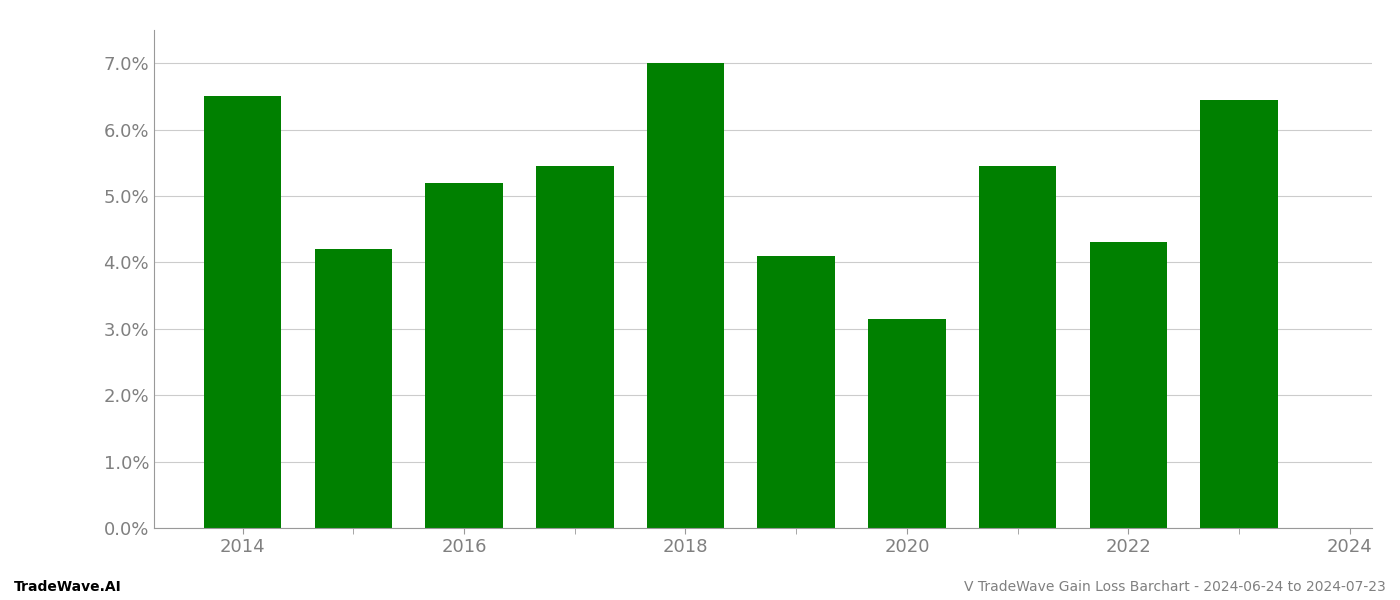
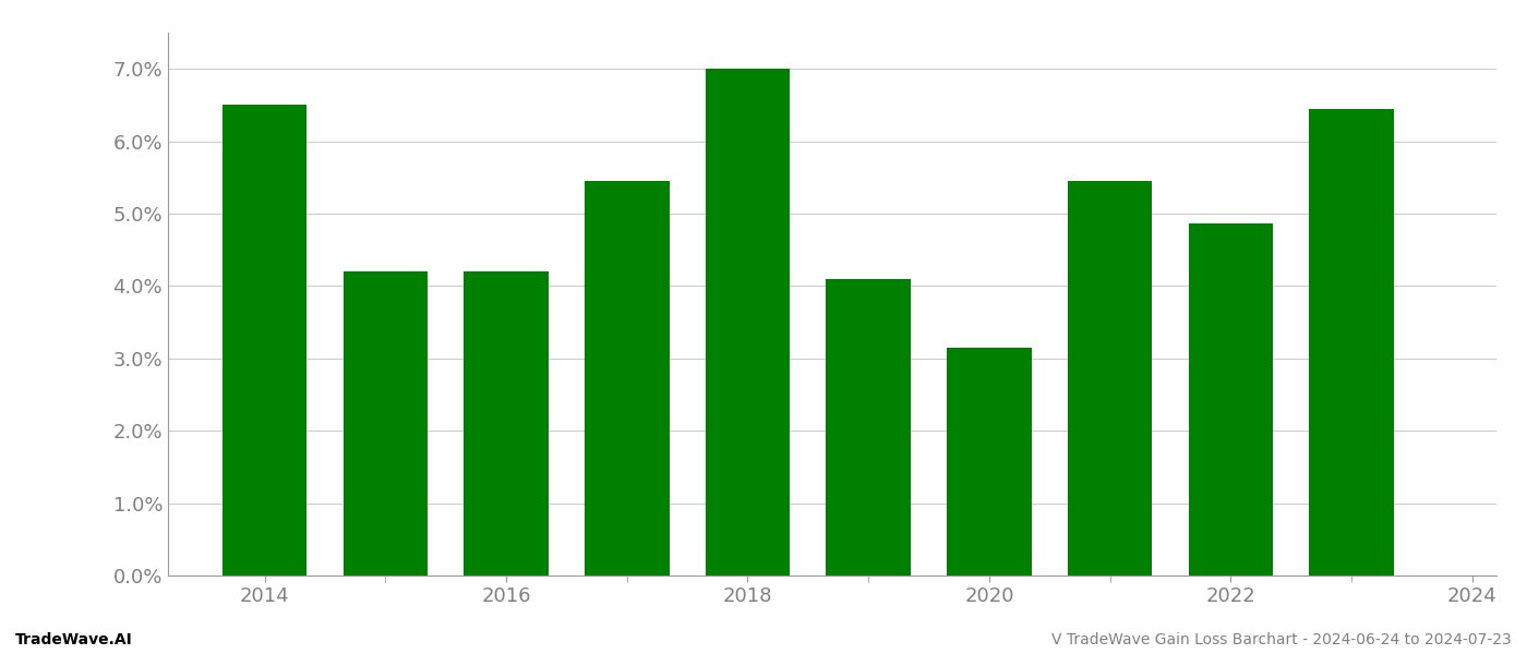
2016: 5.20% -> 4.20%
2022: 4.30% -> 4.86%
